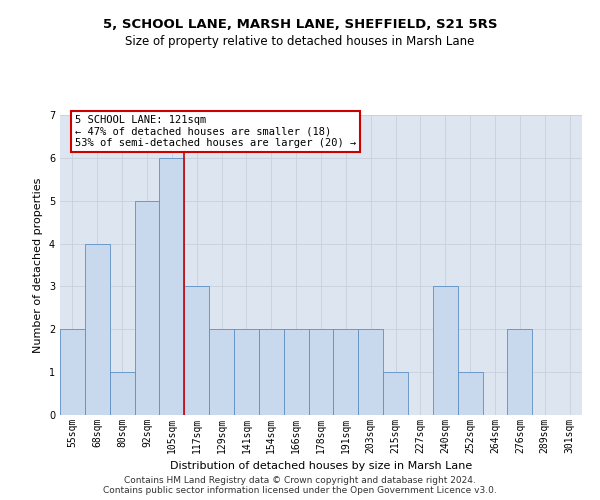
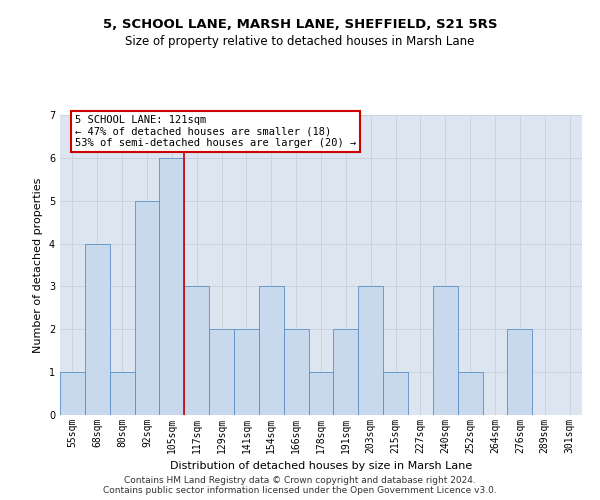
55sqm: 2 -> 1
154sqm: 2 -> 3
178sqm: 2 -> 1
203sqm: 2 -> 3
